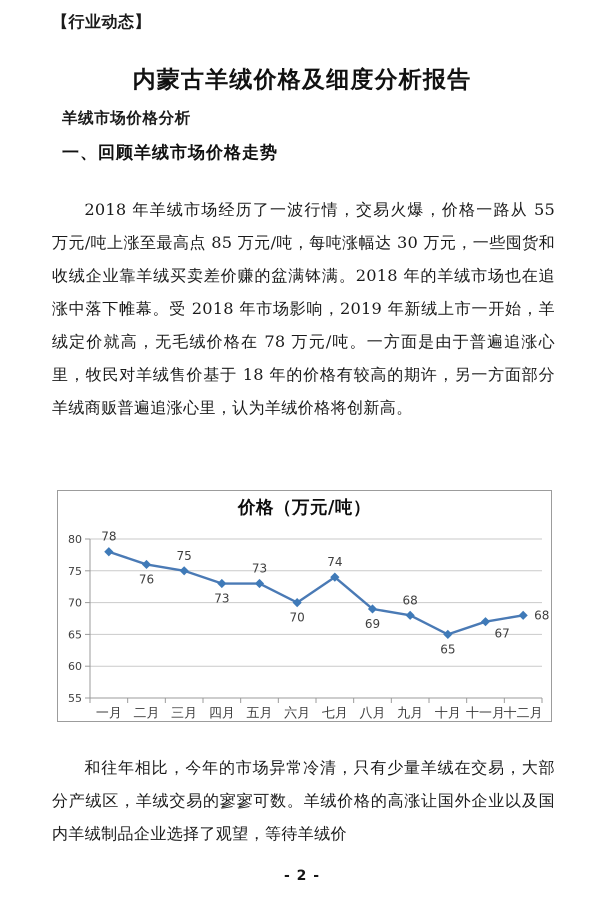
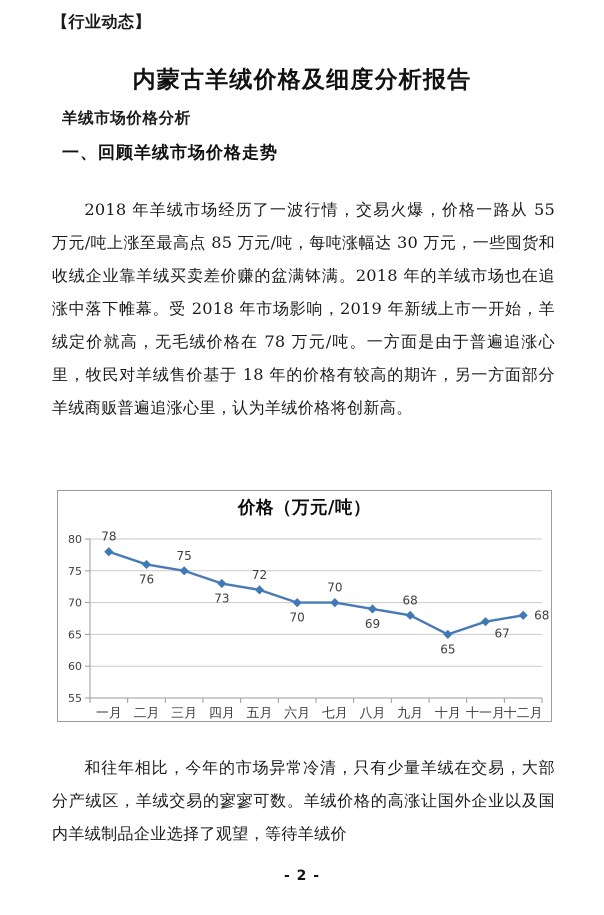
五月: 73 -> 72
七月: 74 -> 70
